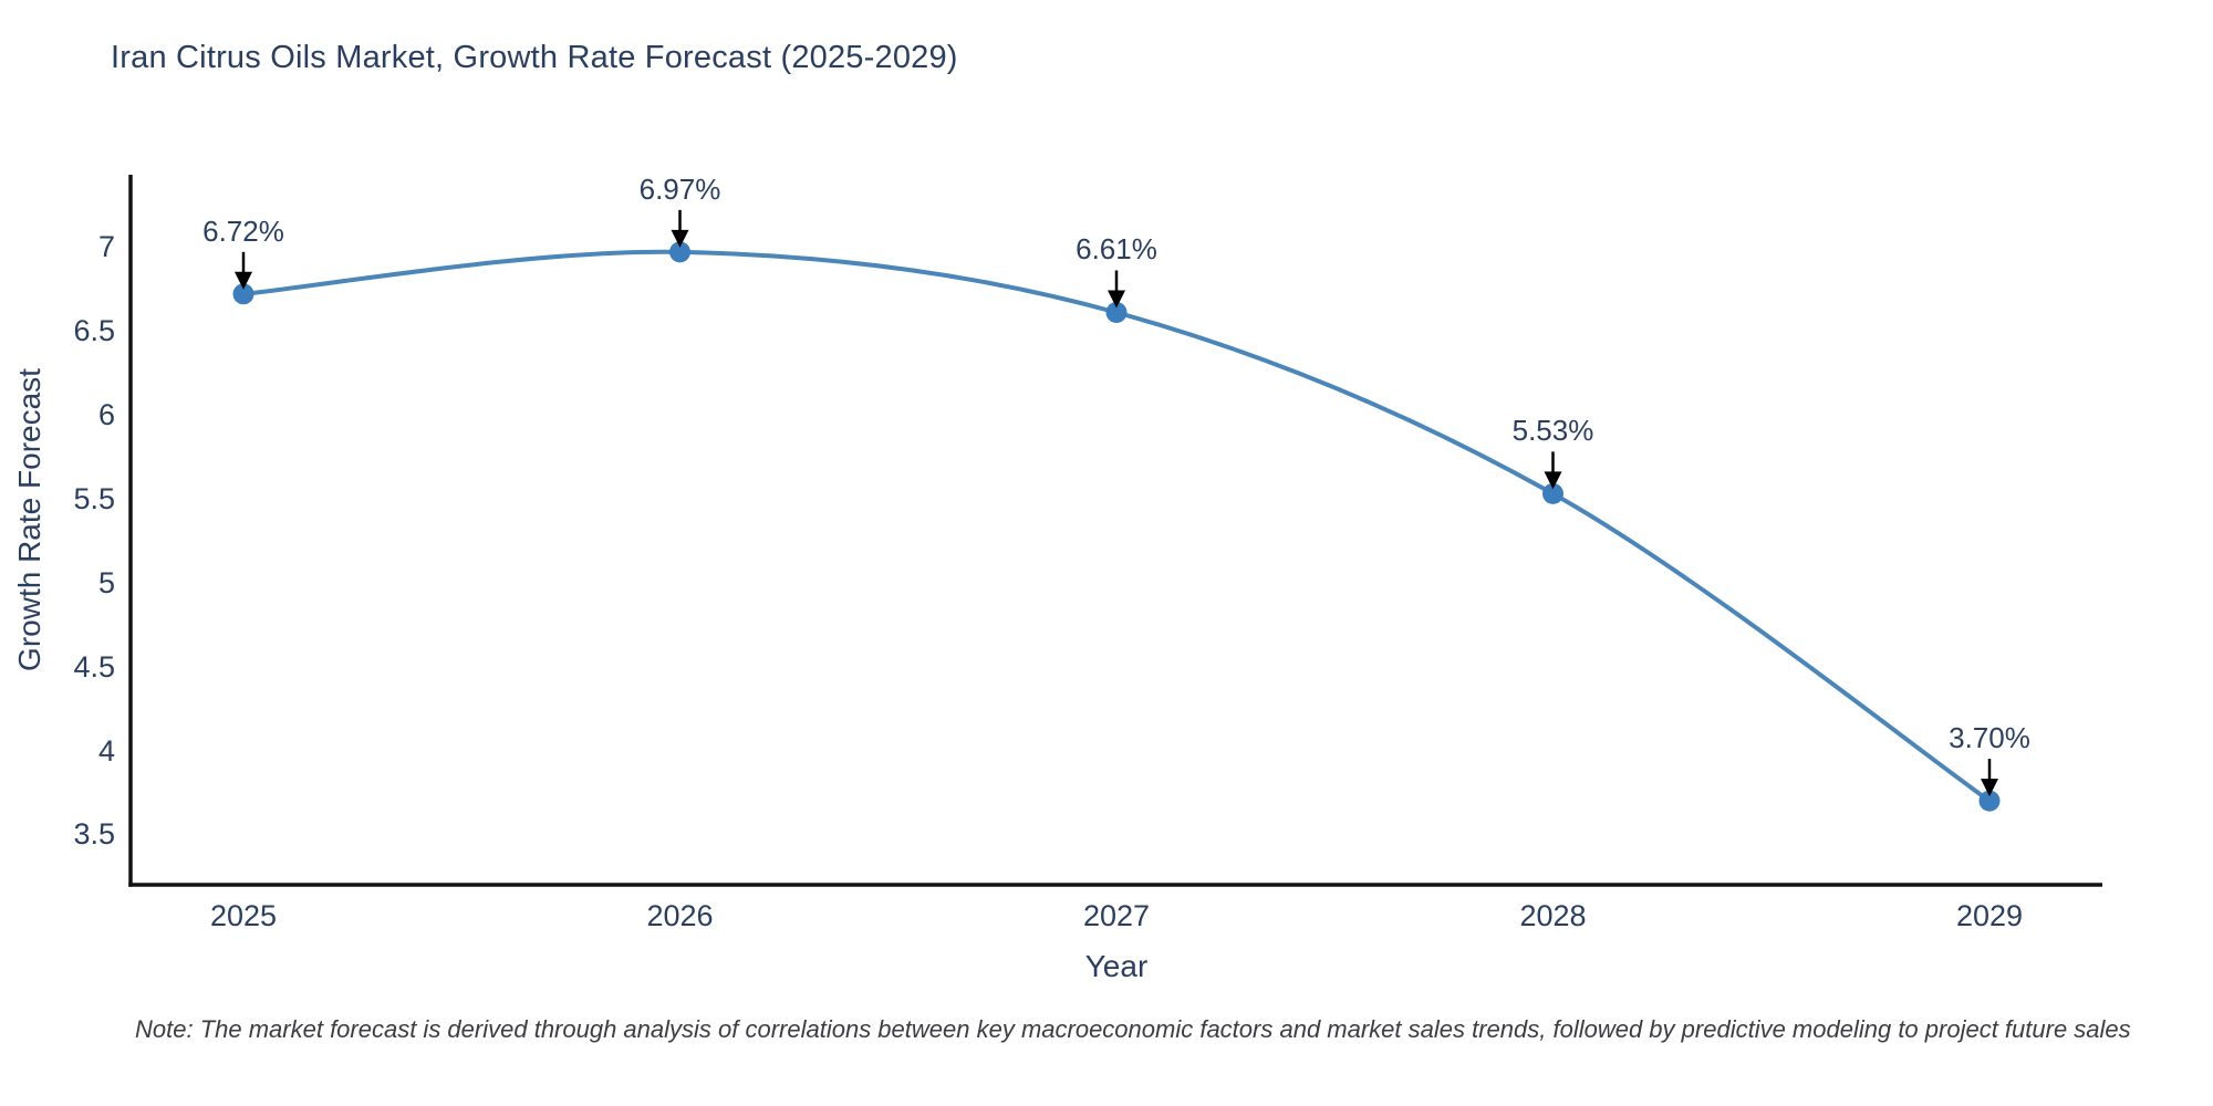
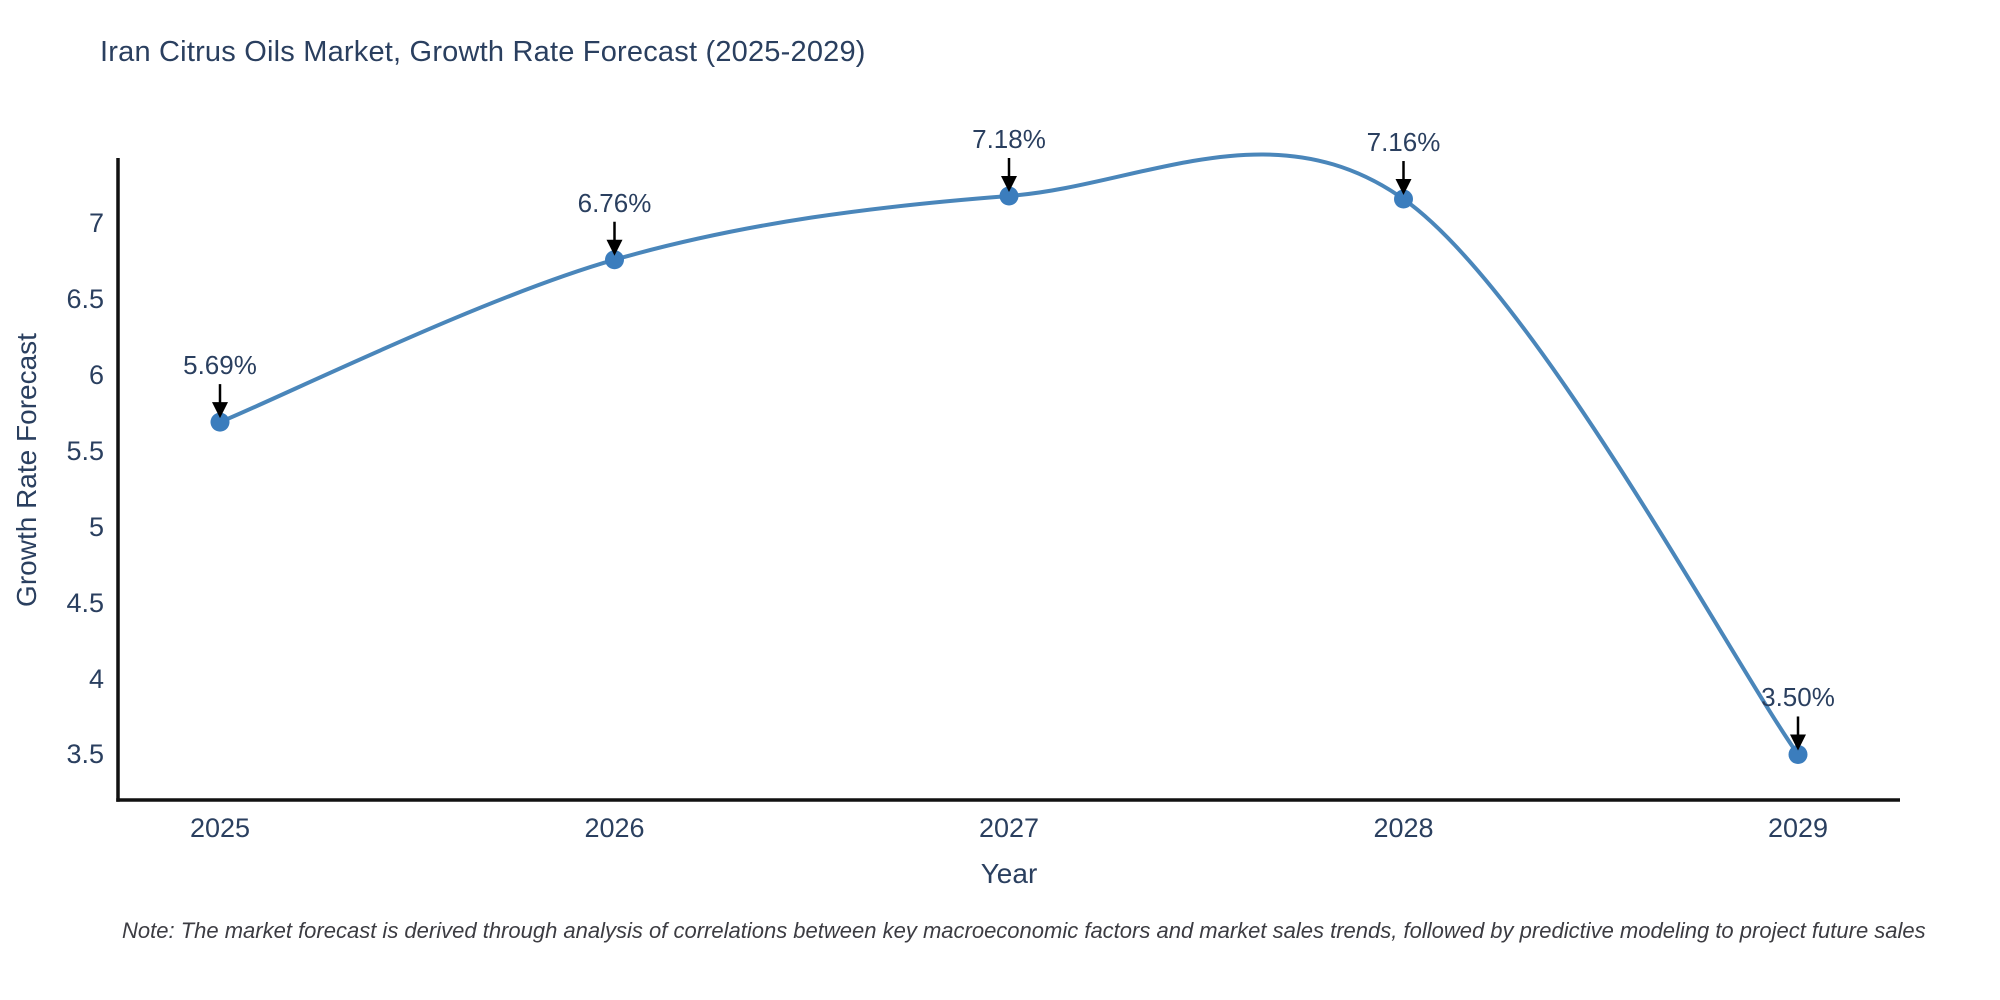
2025: 6.72% -> 5.69%
2026: 6.97% -> 6.76%
2027: 6.61% -> 7.18%
2028: 5.53% -> 7.16%
2029: 3.70% -> 3.50%
